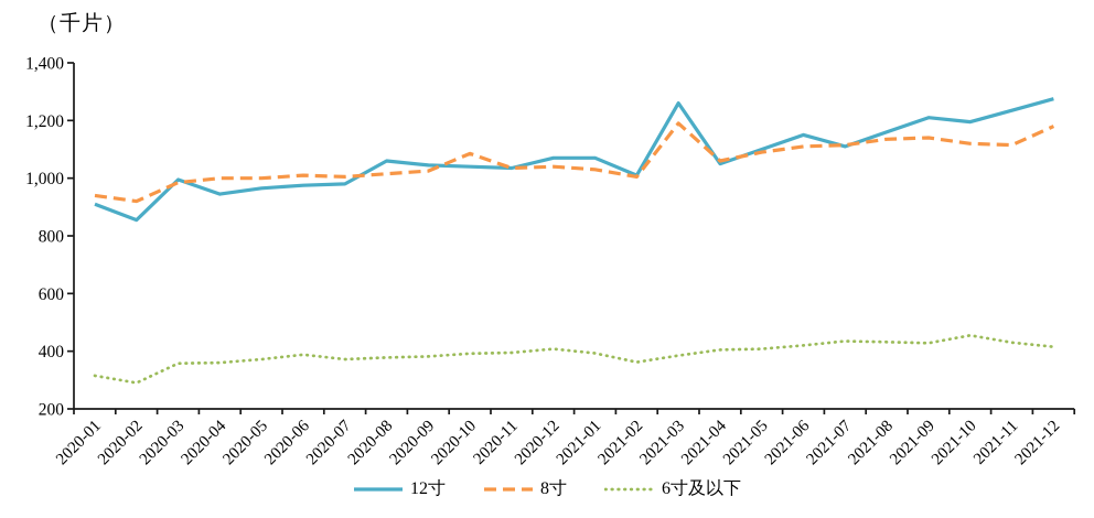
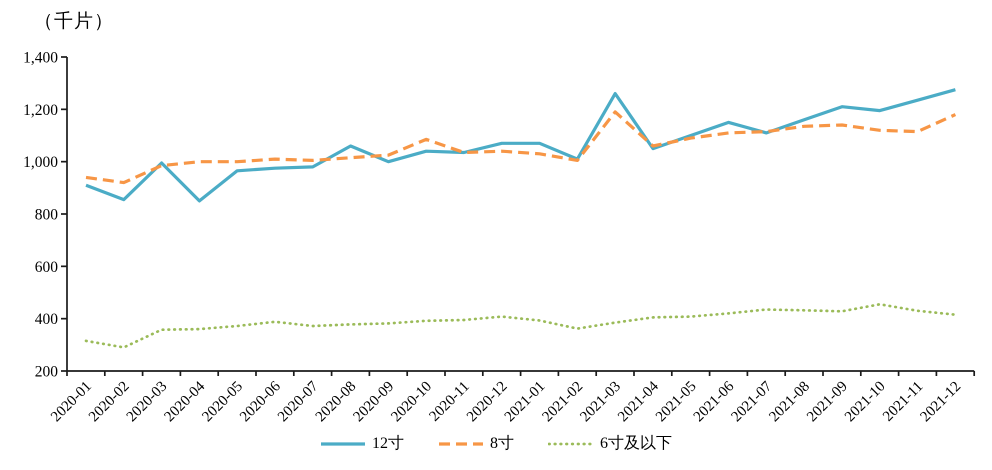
12寸/2020-04: 940 -> 850
12寸/2020-09: 1040 -> 1000
